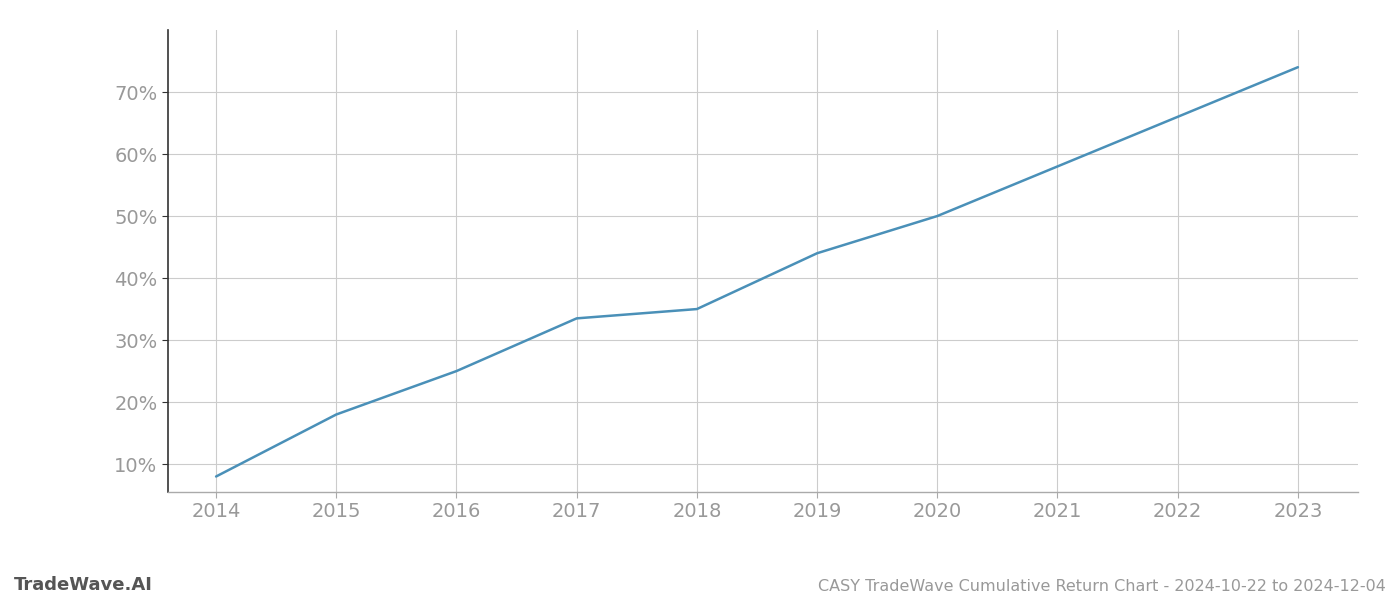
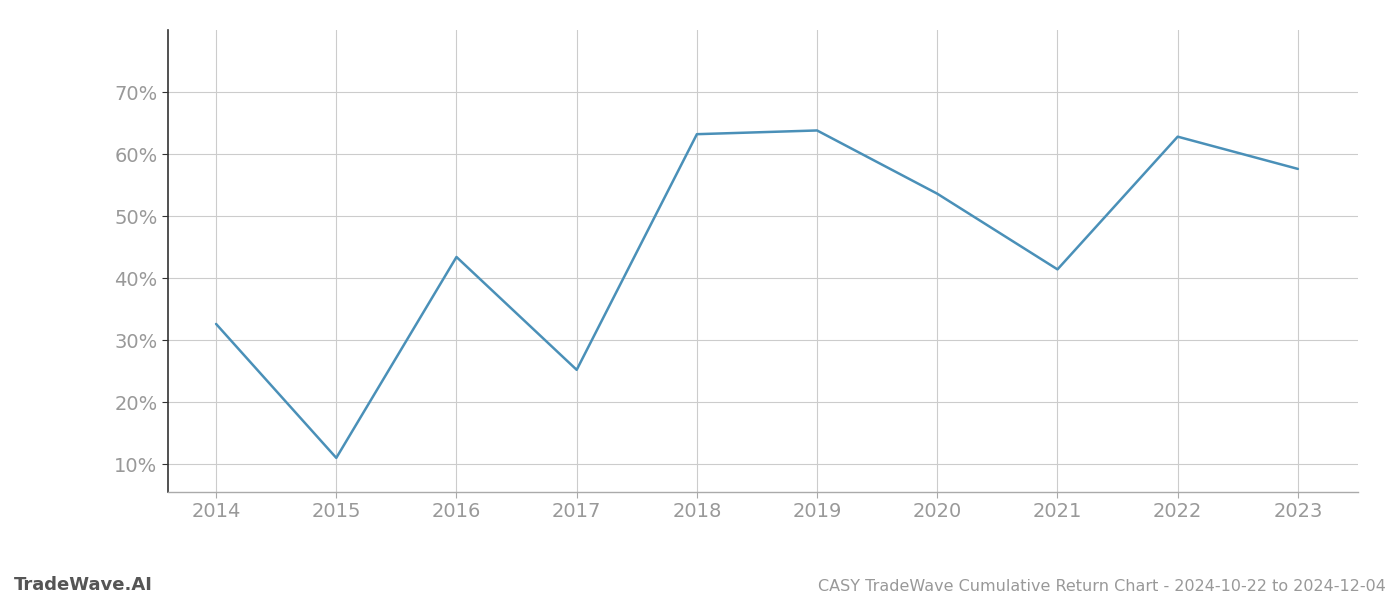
2014: 8.0% -> 32.6%
2015: 18.0% -> 11.0%
2016: 25.0% -> 43.4%
2017: 33.5% -> 25.2%
2018: 35.0% -> 63.2%
2019: 44.0% -> 63.8%
2020: 50.0% -> 53.6%
2021: 58.0% -> 41.4%
2022: 66.0% -> 62.8%
2023: 74.0% -> 57.6%
